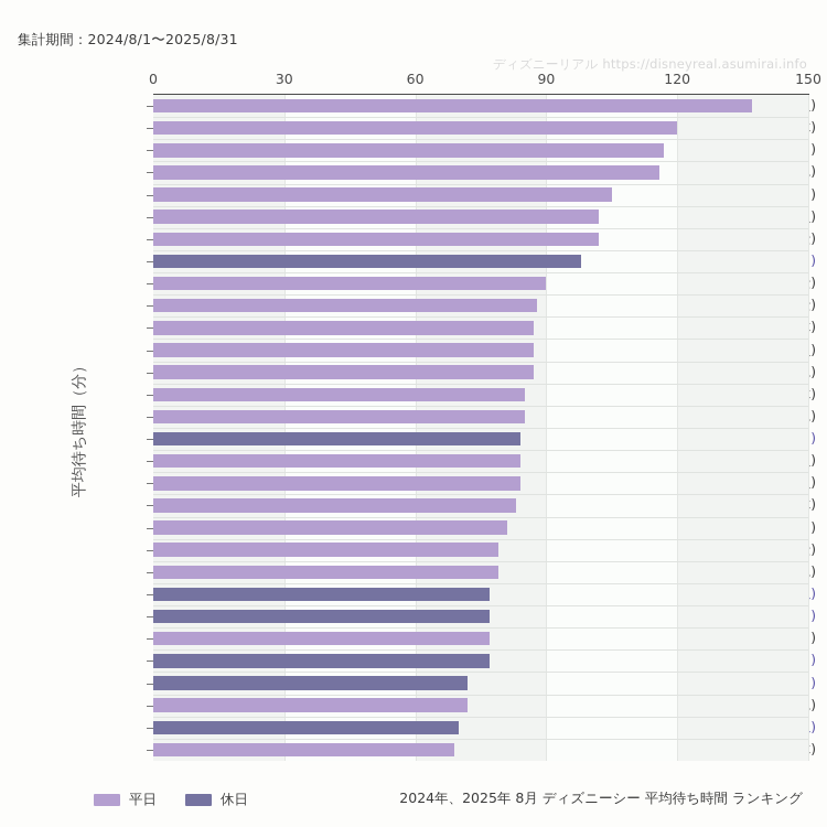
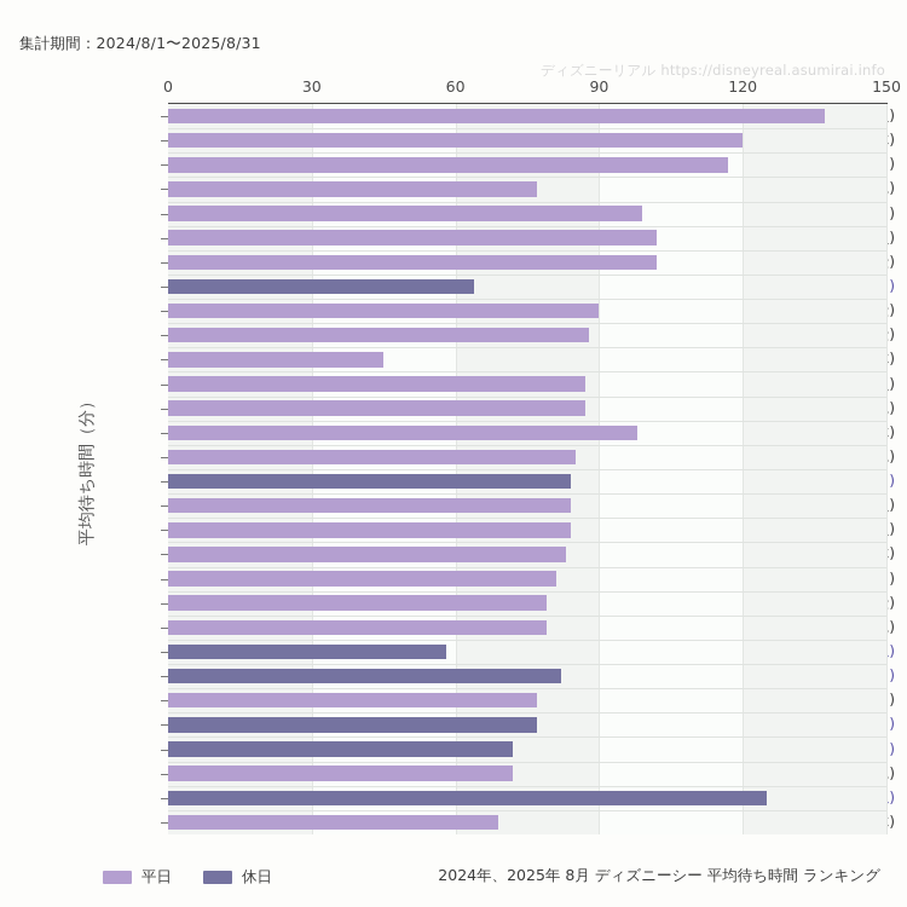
2025-8-13 (水): 116 -> 77
2025-8-18 (月): 105 -> 99
2025-8-11 (月): 98 -> 64
2025-8-21 (木): 87 -> 45
2025-8-28 (木): 85 -> 98
2025-8-30 (土): 77 -> 58
2025-8-10 (日): 77 -> 82
2025-8-9 (土): 70 -> 125
